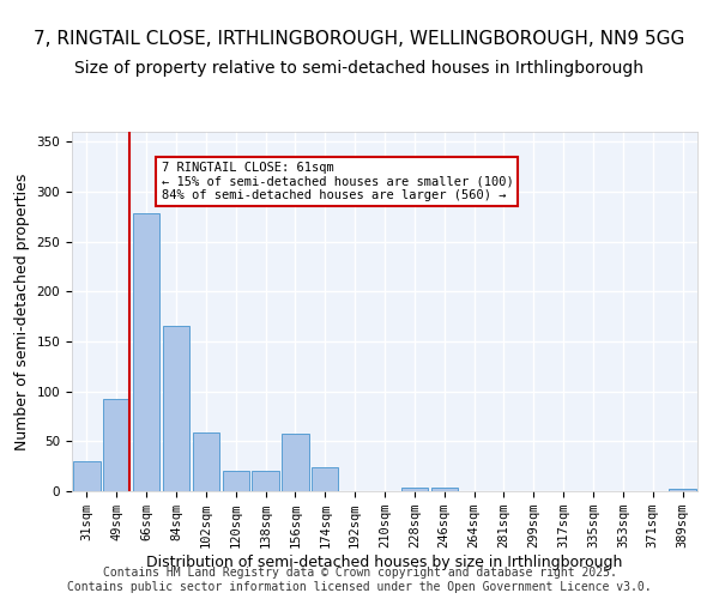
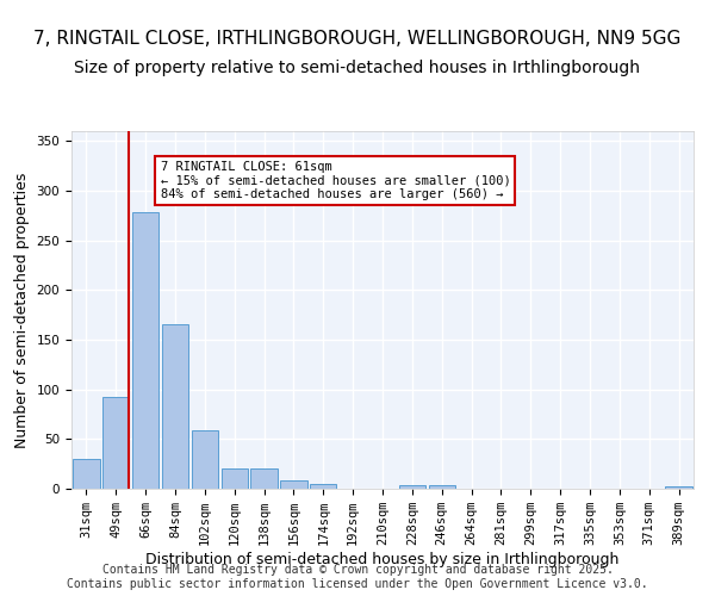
156sqm: 58 -> 9
174sqm: 24 -> 5
